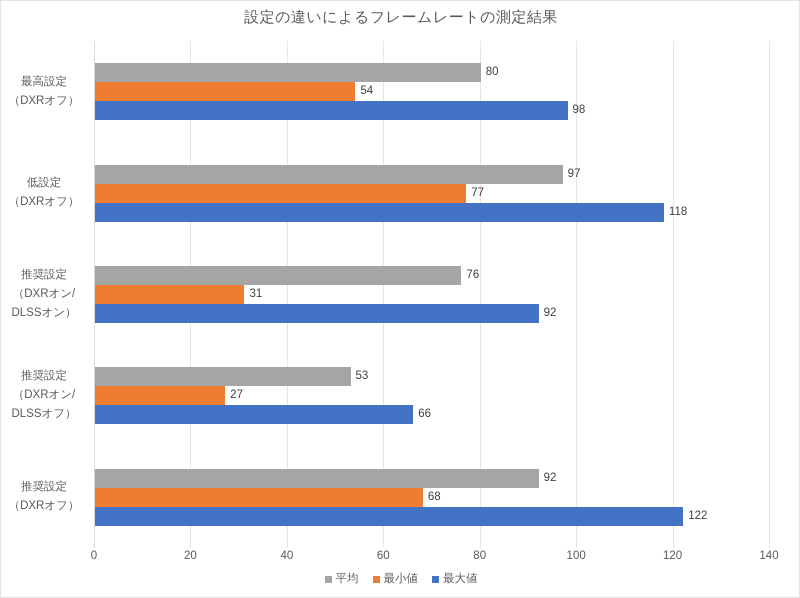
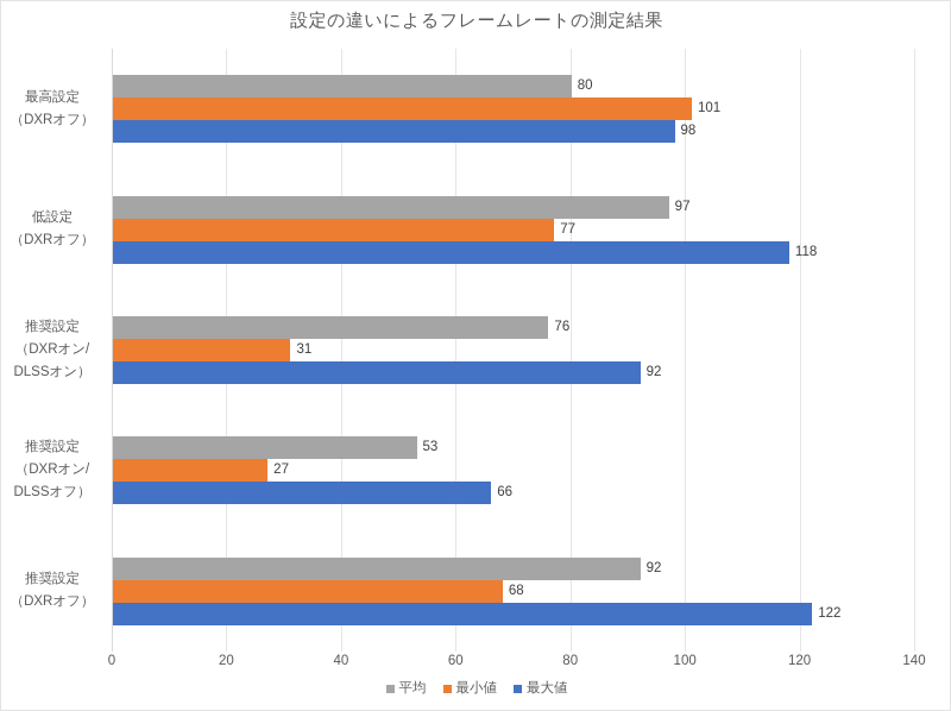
最小値/最高設定（DXRオフ）: 54 -> 101
